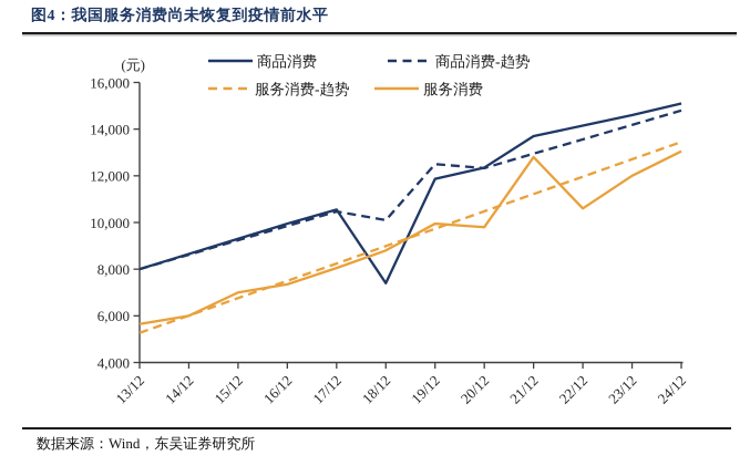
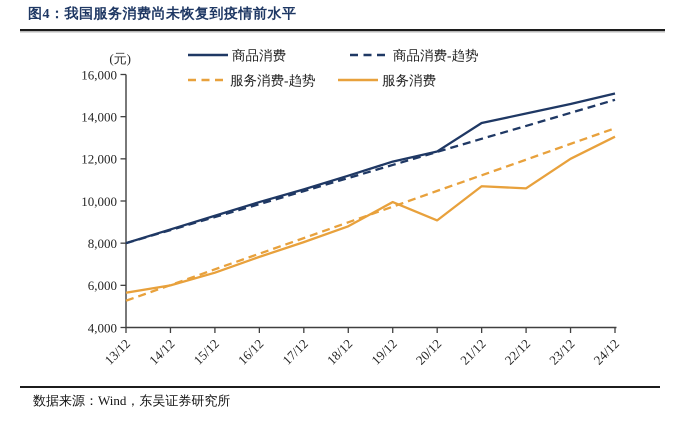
服务消费/15/12: 7000 -> 6600
商品消费/18/12: 7400 -> 11200
商品消费-趋势/18/12: 10100 -> 11100
商品消费-趋势/19/12: 12500 -> 11700
服务消费/20/12: 9800 -> 9100
服务消费/21/12: 12800 -> 10700
